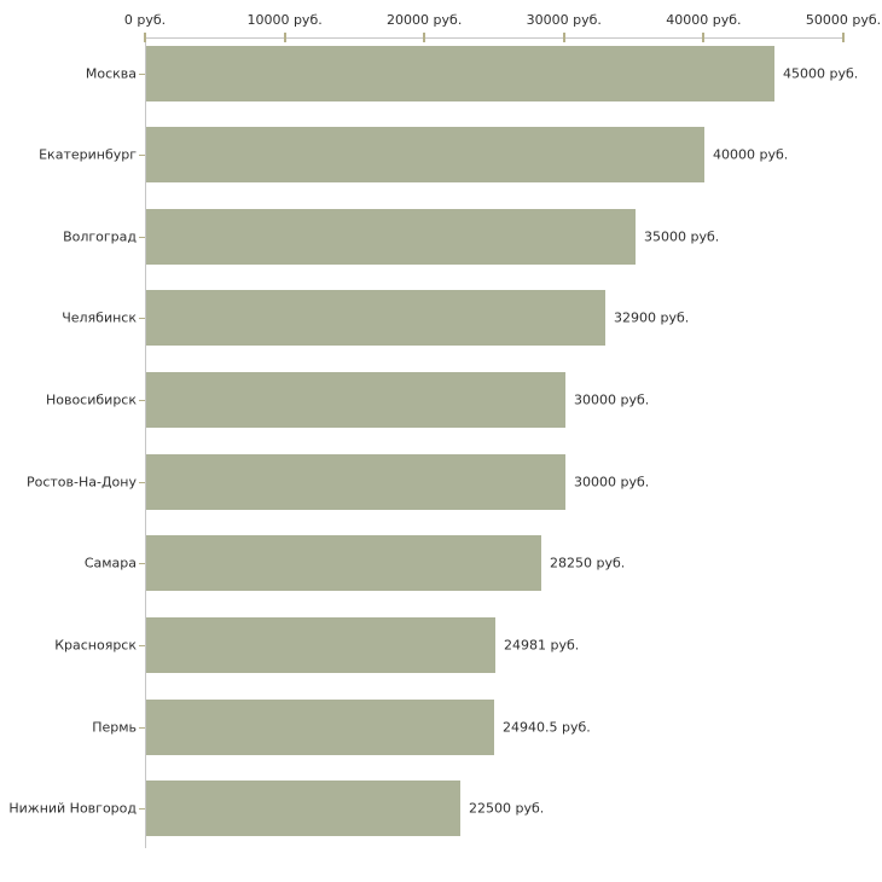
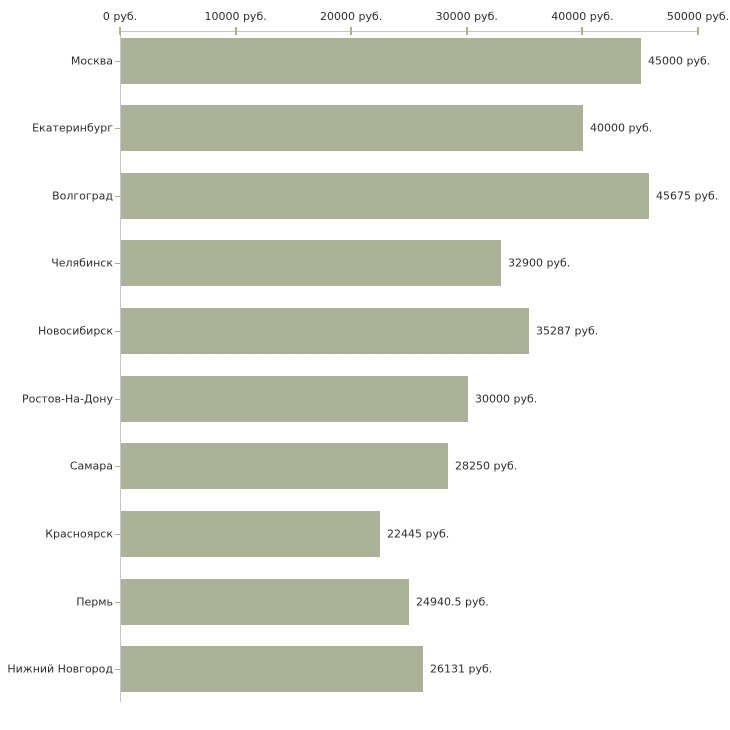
Волгоград: 35000 -> 45675
Новосибирск: 30000 -> 35287
Красноярск: 24981 -> 22445
Нижний Новгород: 22500 -> 26131
